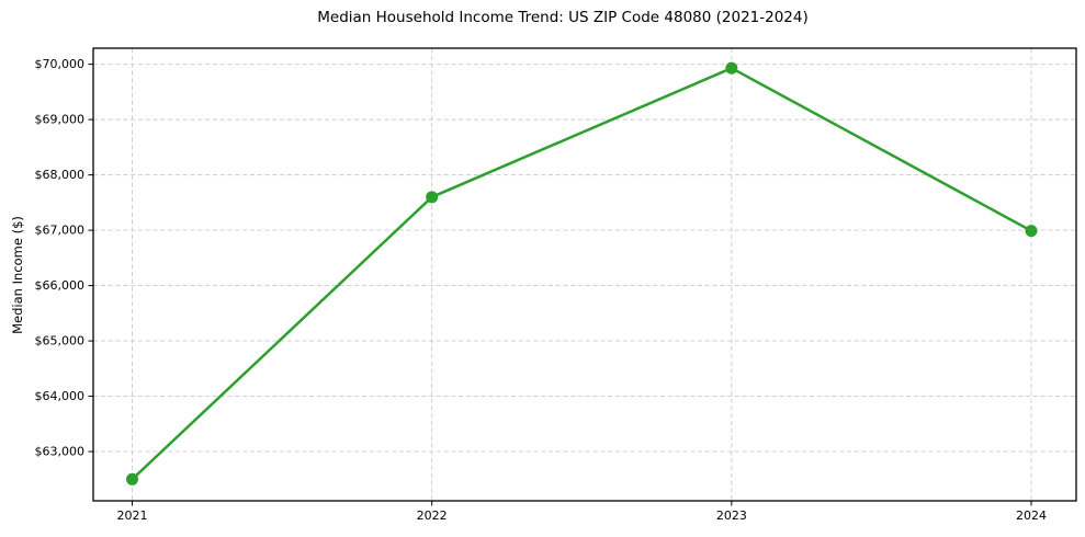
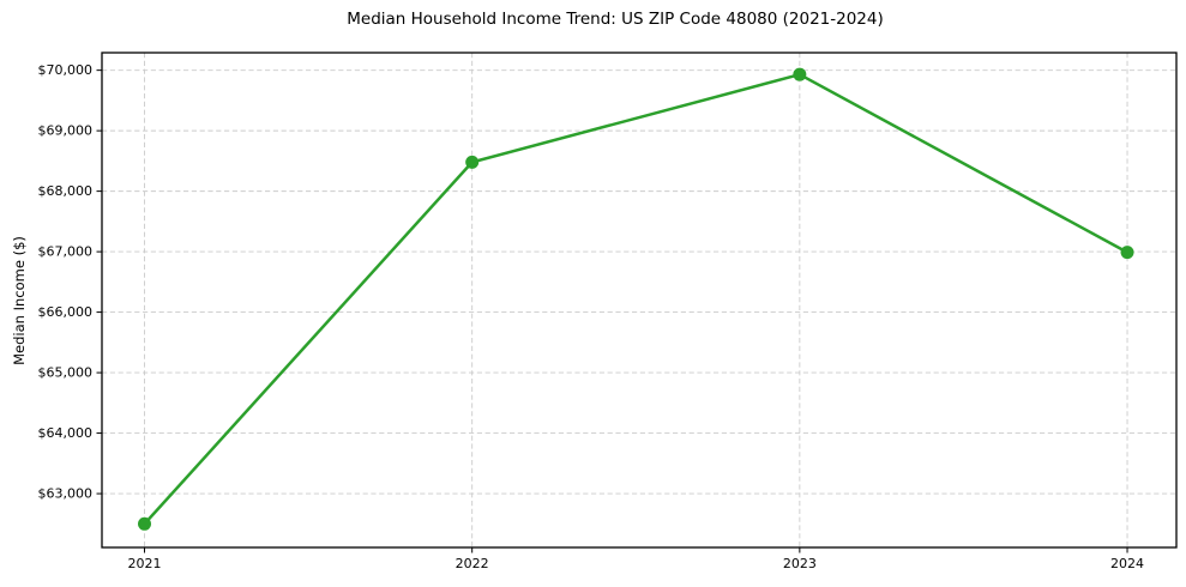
2022: $67600 -> $68500
